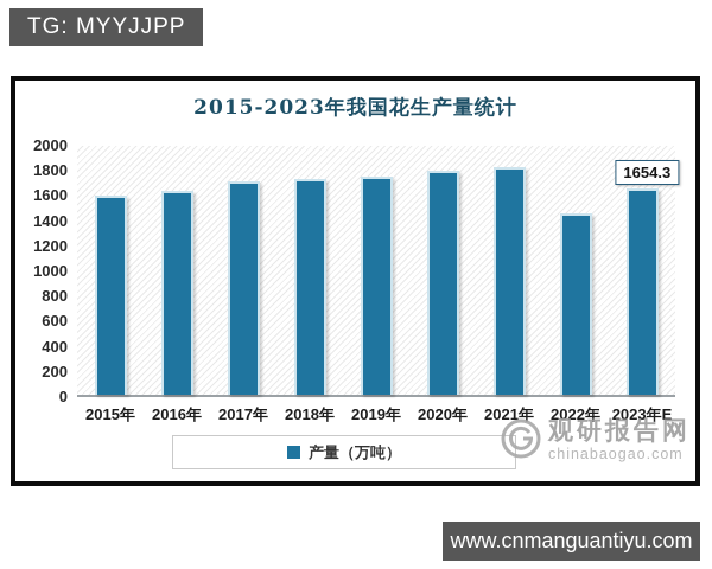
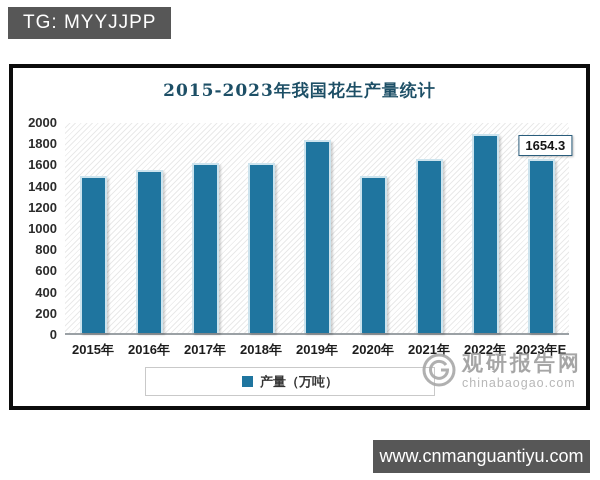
2015年: 1600 -> 1500
2016年: 1640 -> 1550
2017年: 1710 -> 1620
2018年: 1730 -> 1620
2019年: 1760 -> 1840
2020年: 1800 -> 1500
2021年: 1830 -> 1660
2022年: 1460 -> 1900
